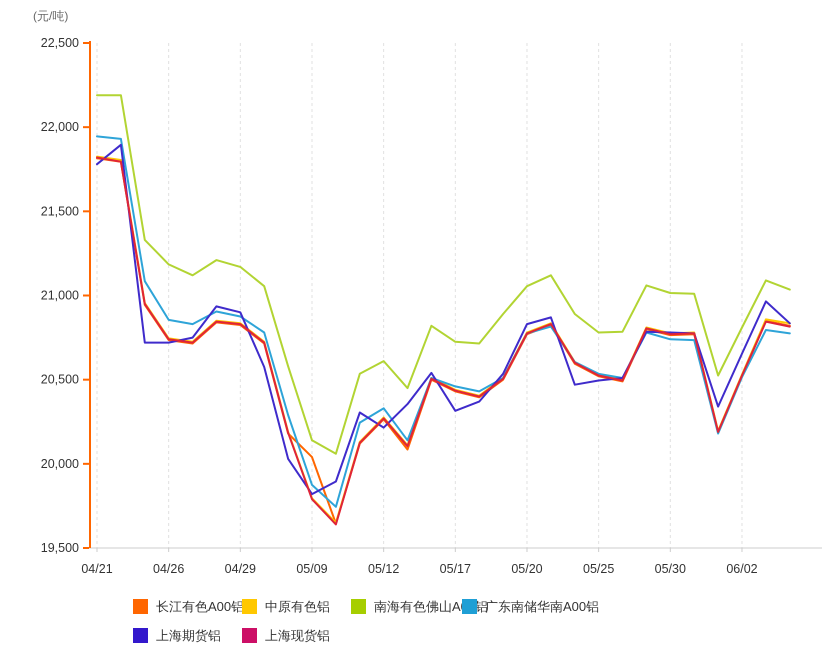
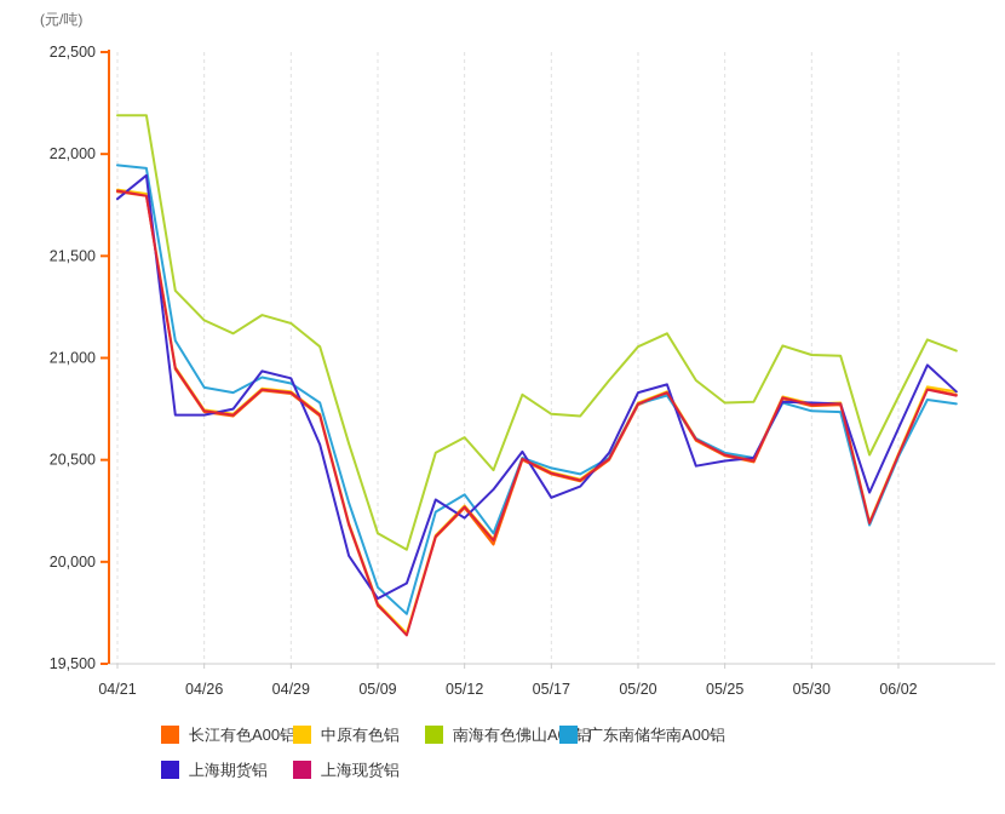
长江有色A00铝/05/09: 20040 -> 19780
